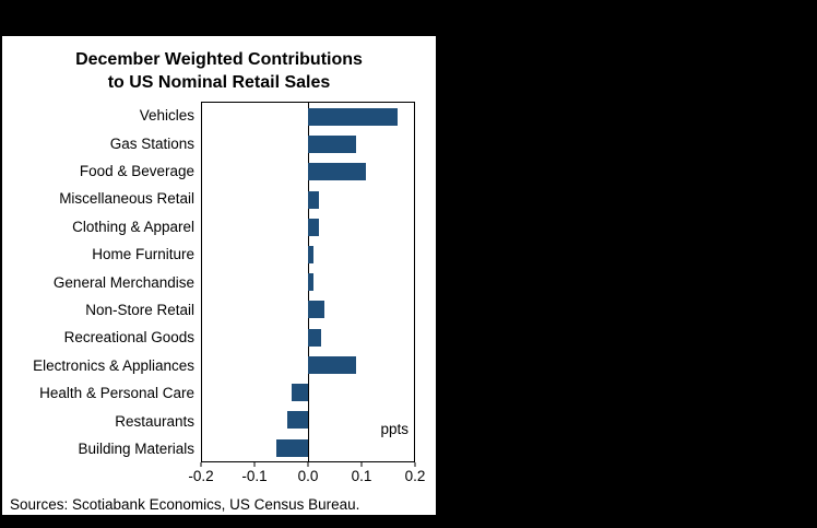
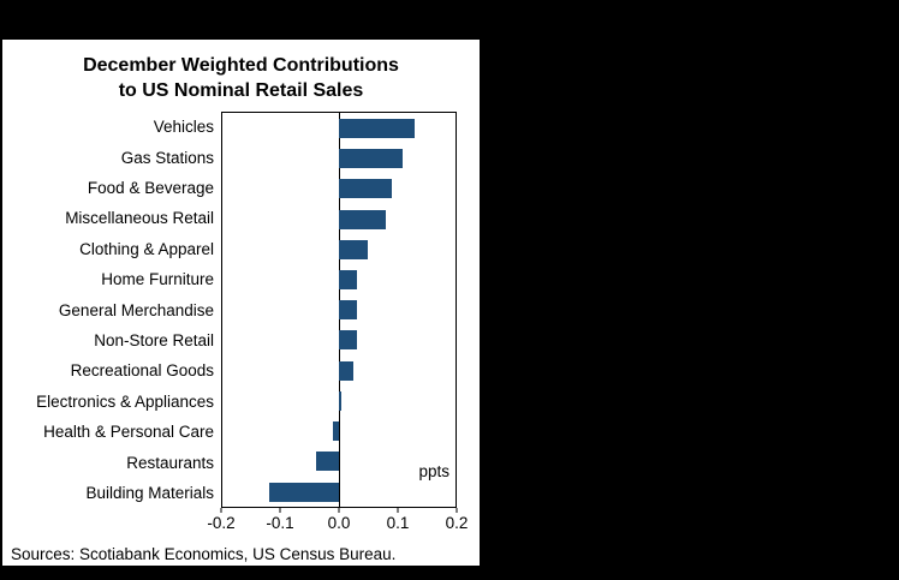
Vehicles: 0.17 -> 0.13
Gas Stations: 0.09 -> 0.11
Food & Beverage: 0.11 -> 0.09
Miscellaneous Retail: 0.02 -> 0.08
Clothing & Apparel: 0.02 -> 0.05
Home Furniture: 0.01 -> 0.03
General Merchandise: 0.01 -> 0.03
Electronics & Appliances: 0.09 -> 0.01
Health & Personal Care: -0.03 -> -0.01
Building Materials: -0.06 -> -0.12
